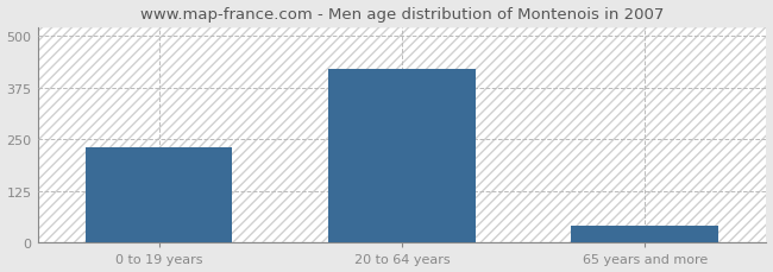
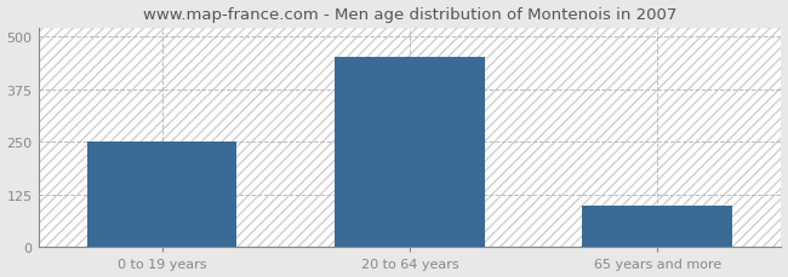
0 to 19 years: 230 -> 250
20 to 64 years: 420 -> 450
65 years and more: 40 -> 100
